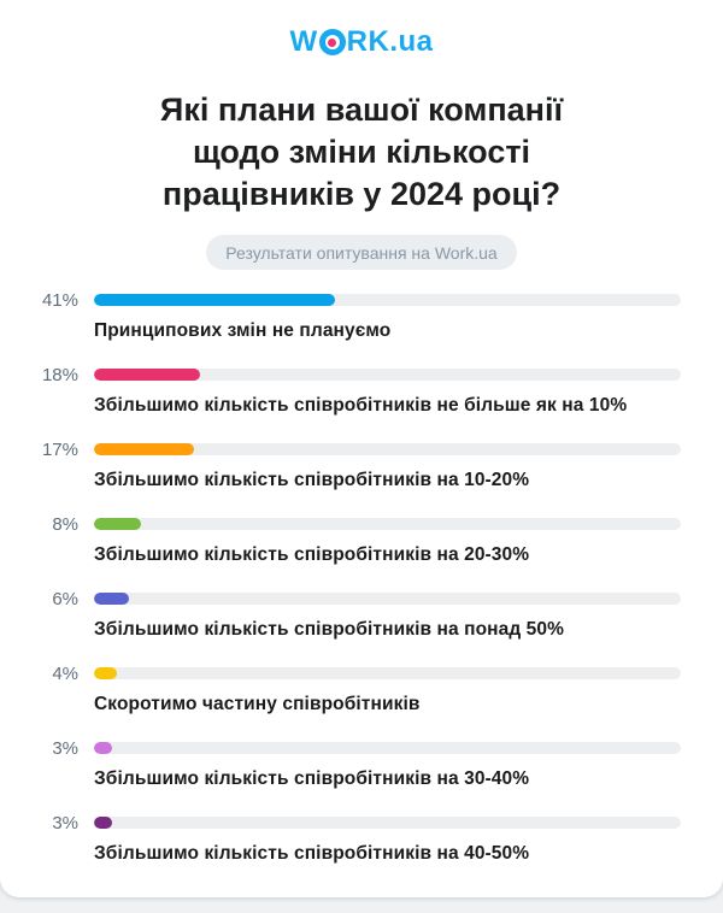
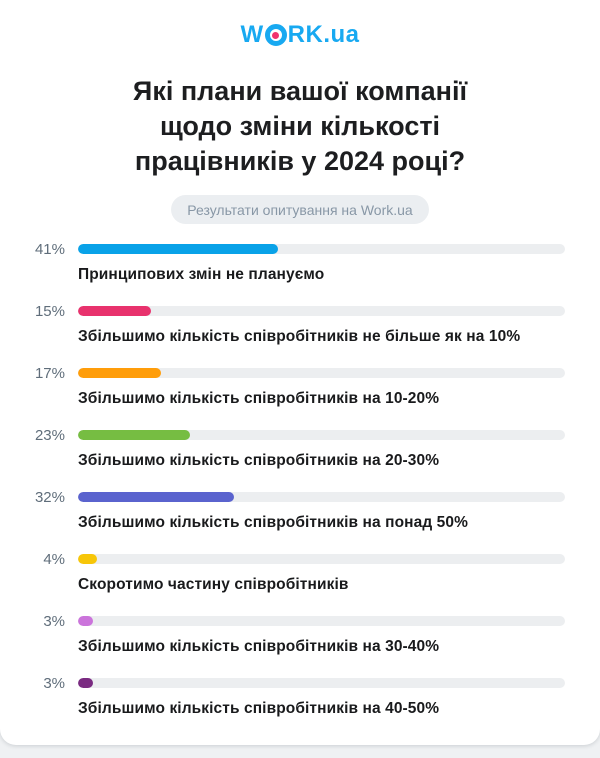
Збільшимо кількість співробітників не більше як на 10%: 18% -> 15%
Збільшимо кількість співробітників на 20-30%: 8% -> 23%
Збільшимо кількість співробітників на понад 50%: 6% -> 32%
